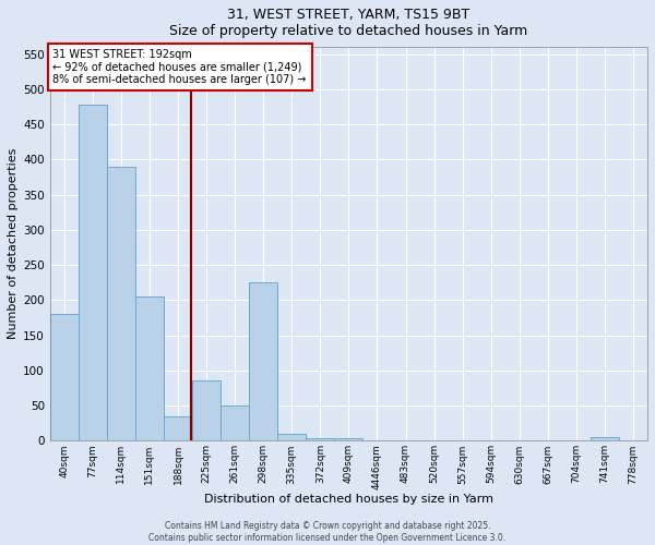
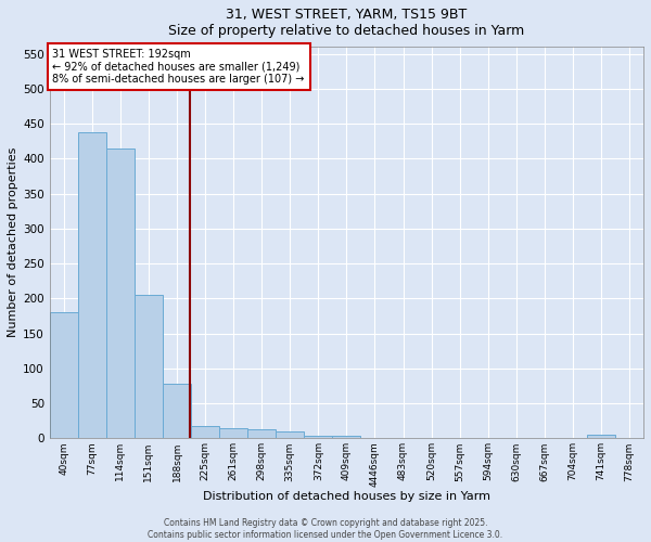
77sqm: 478 -> 438
114sqm: 390 -> 415
188sqm: 34 -> 78
225sqm: 86 -> 18
261sqm: 50 -> 15
298sqm: 226 -> 13
